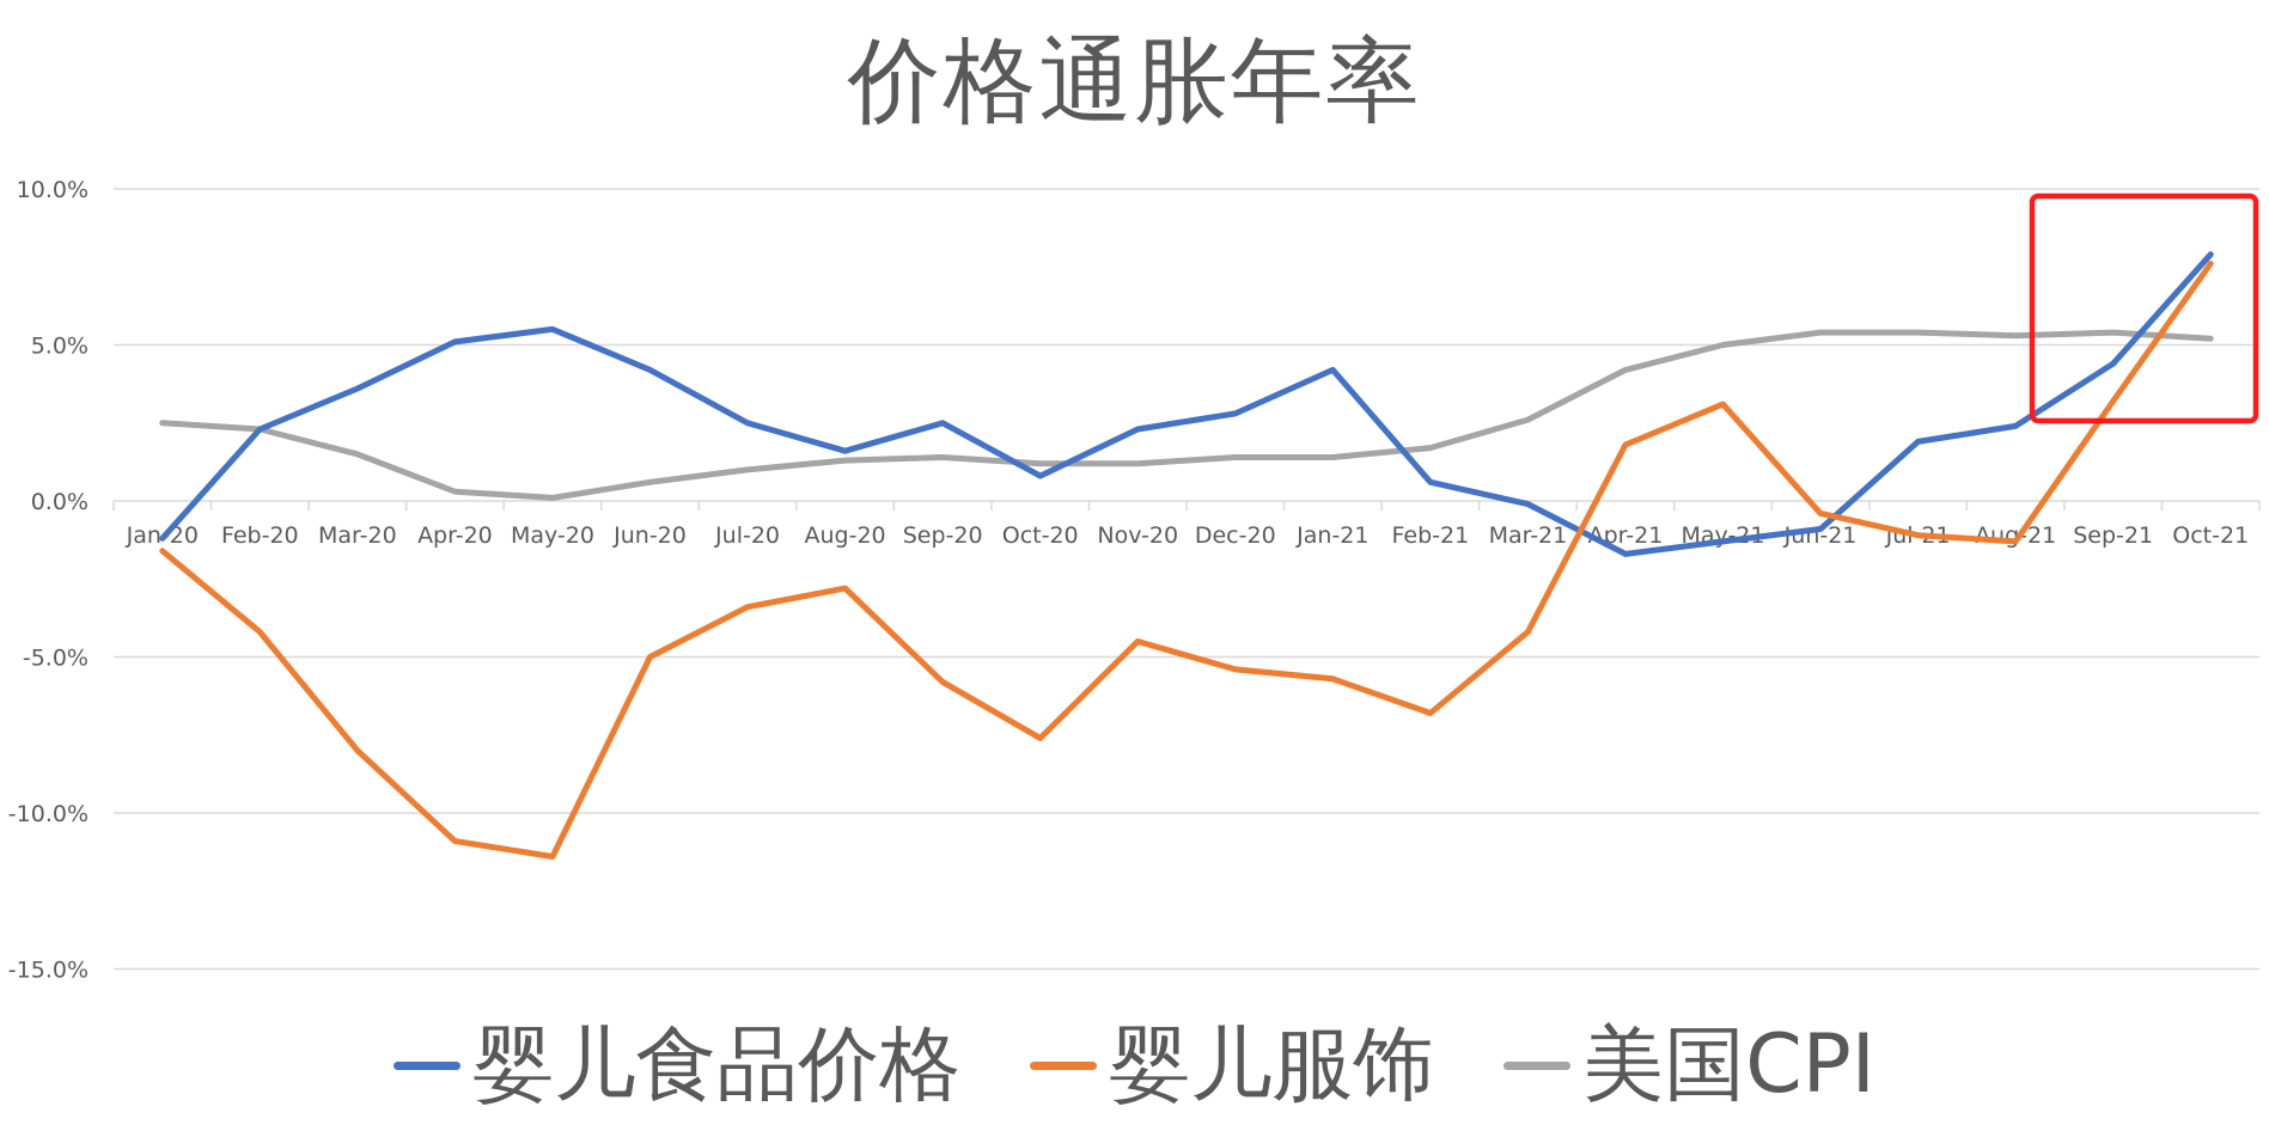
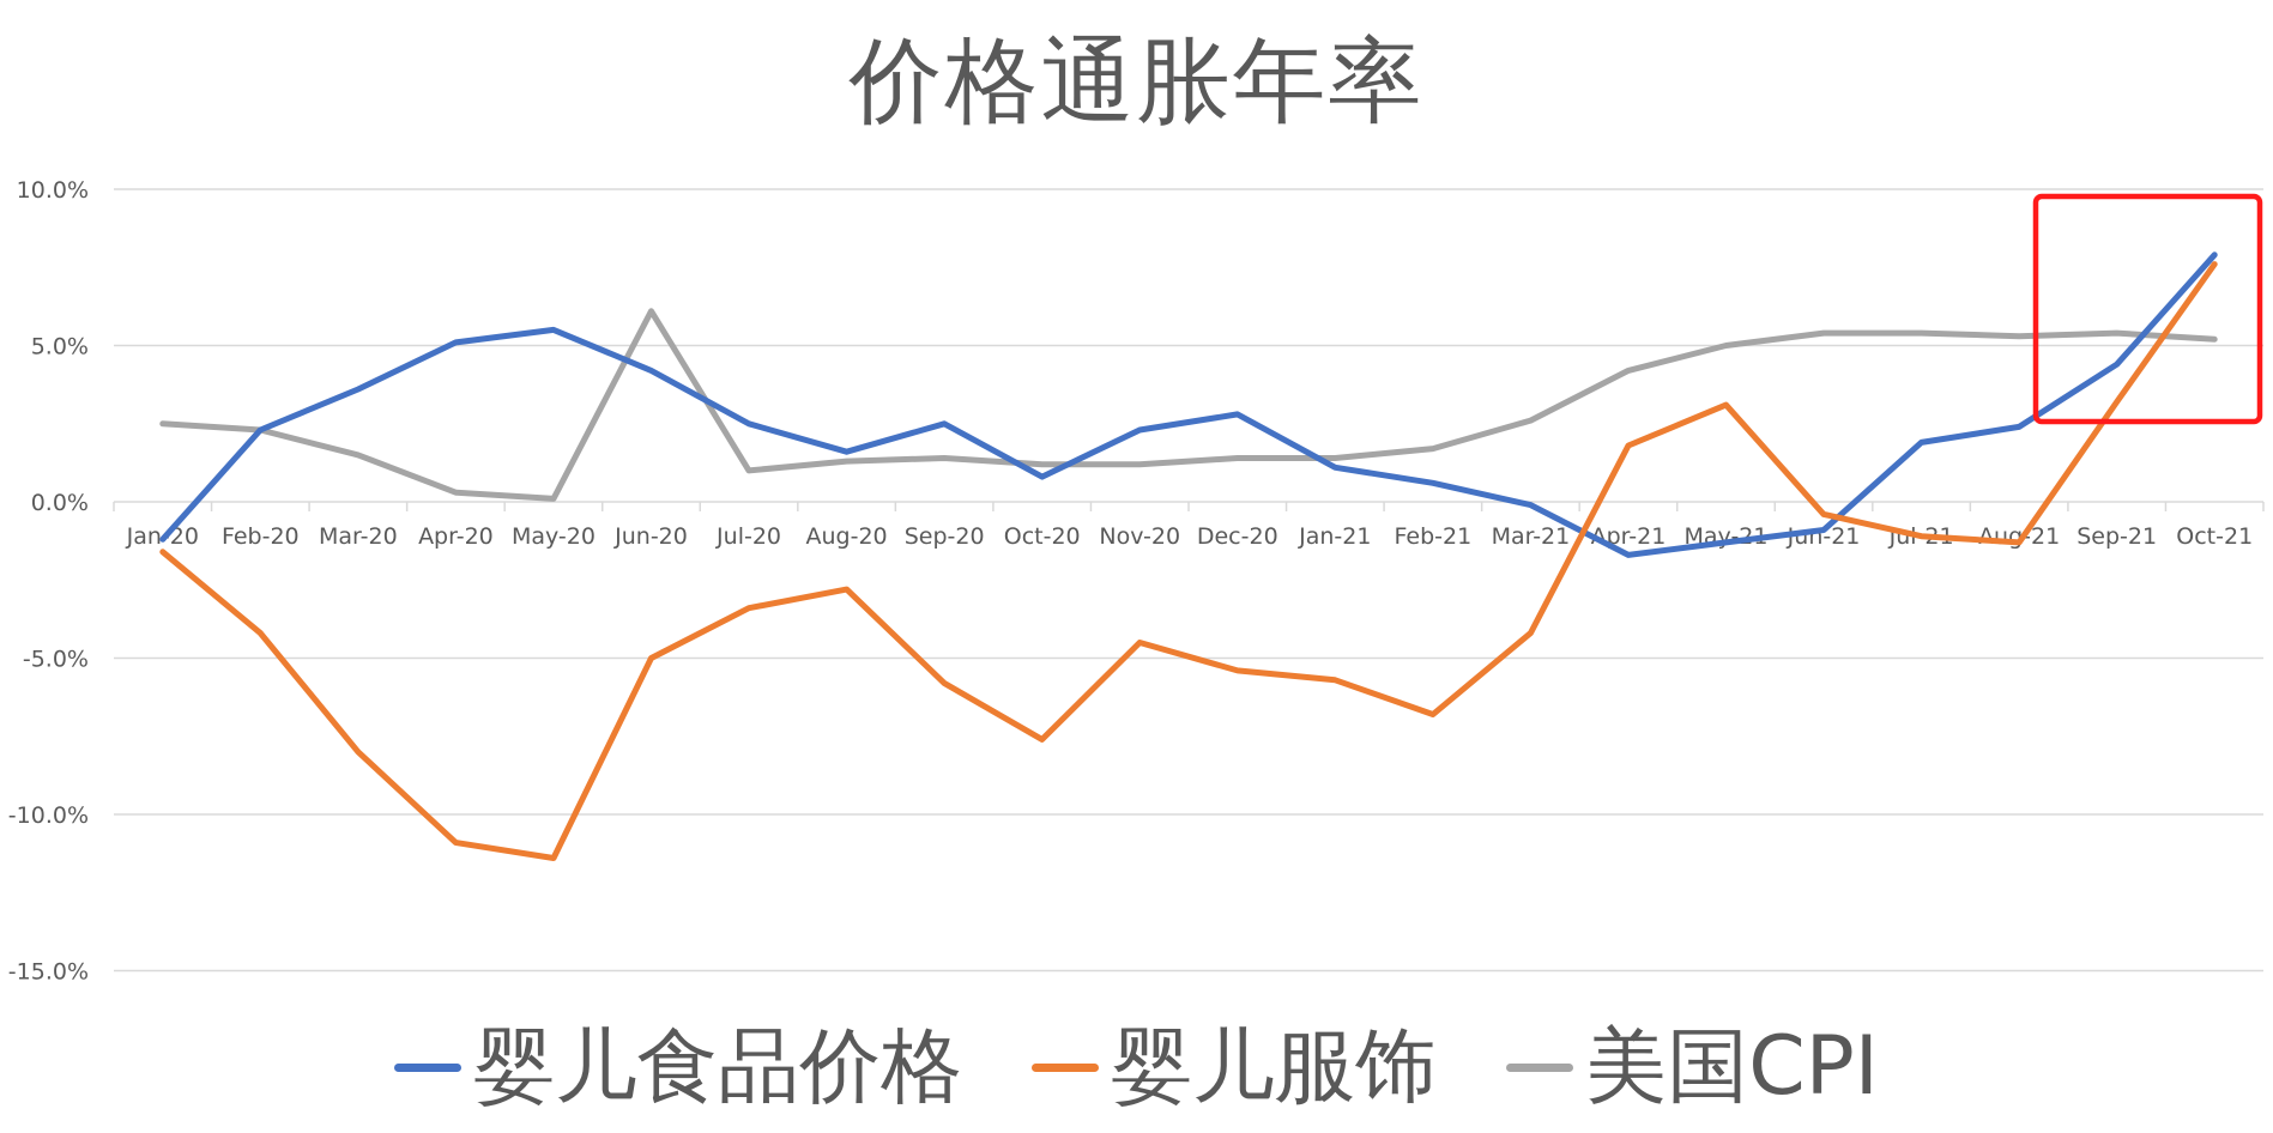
美国CPI/Jun-20: 0.6% -> 6.1%
婴儿食品价格/Jan-21: 4.2% -> 1.1%
